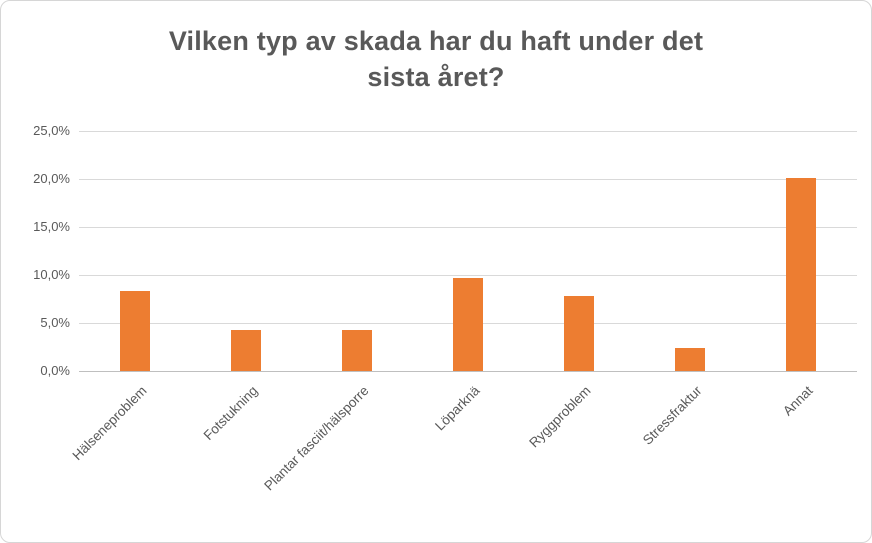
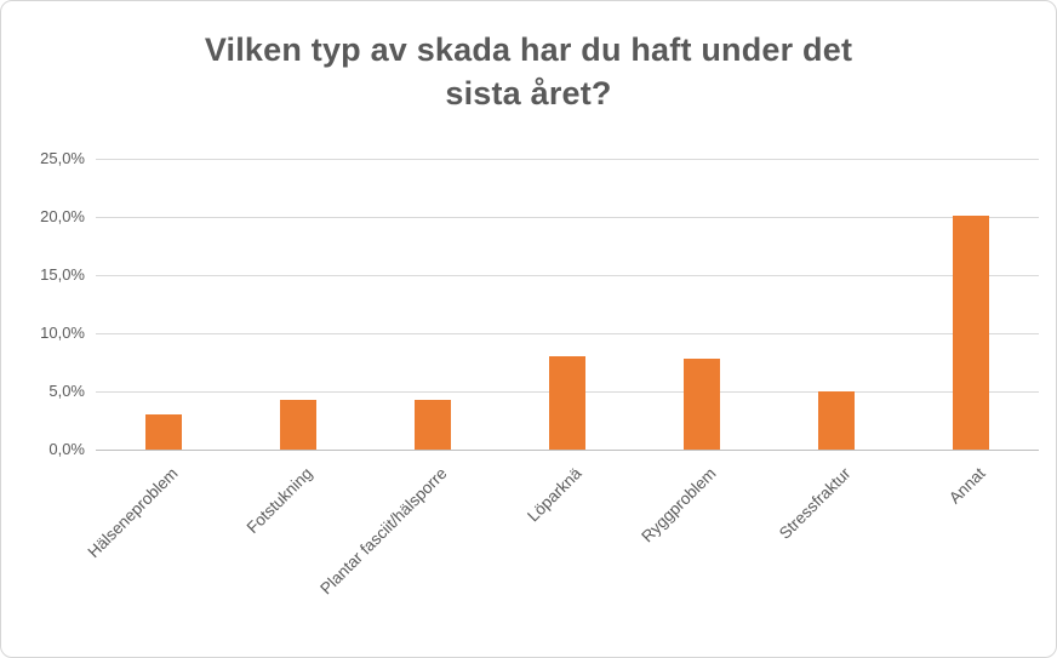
Hälseneproblem: 8% -> 3%
Löparknä: 10% -> 8%
Stressfraktur: 2% -> 5%
